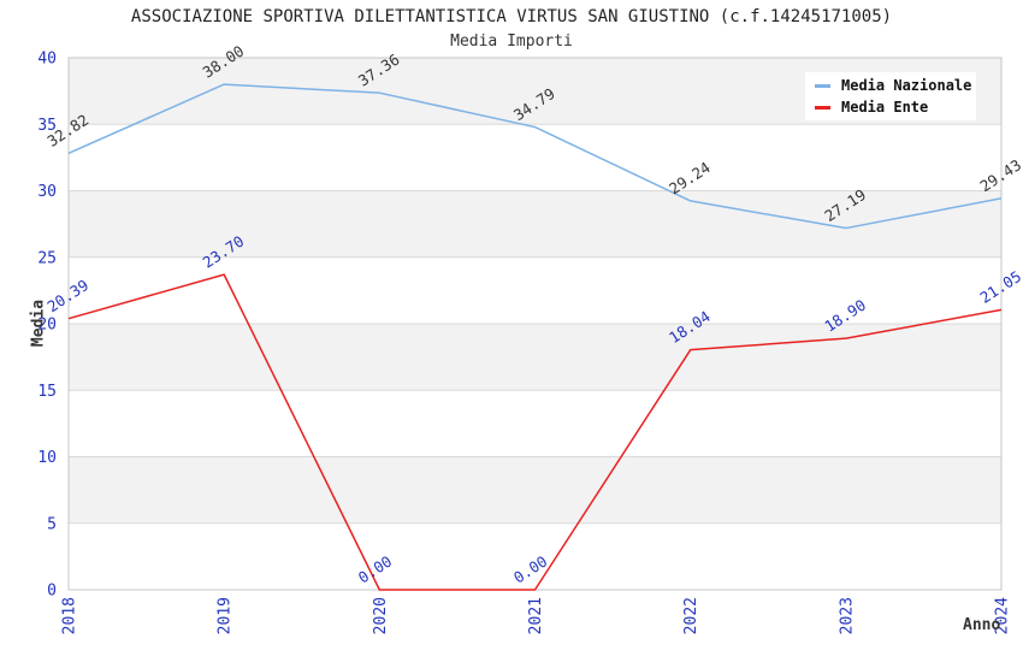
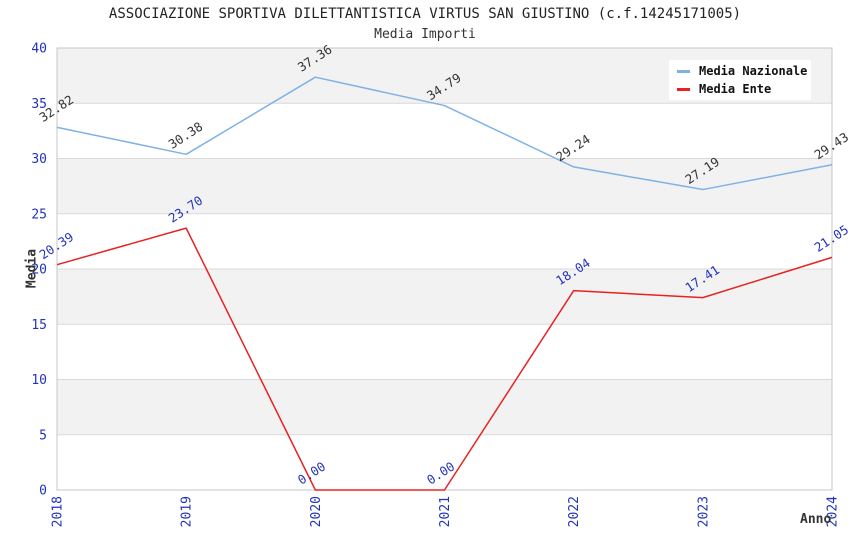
Media Nazionale/2019: 38.00 -> 30.38
Media Ente/2023: 18.90 -> 17.41
